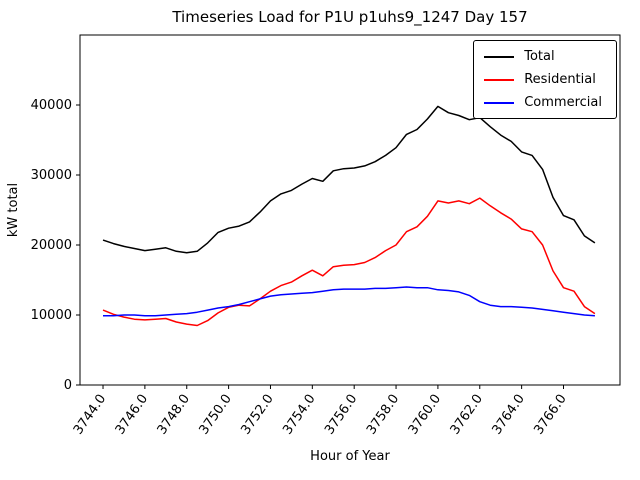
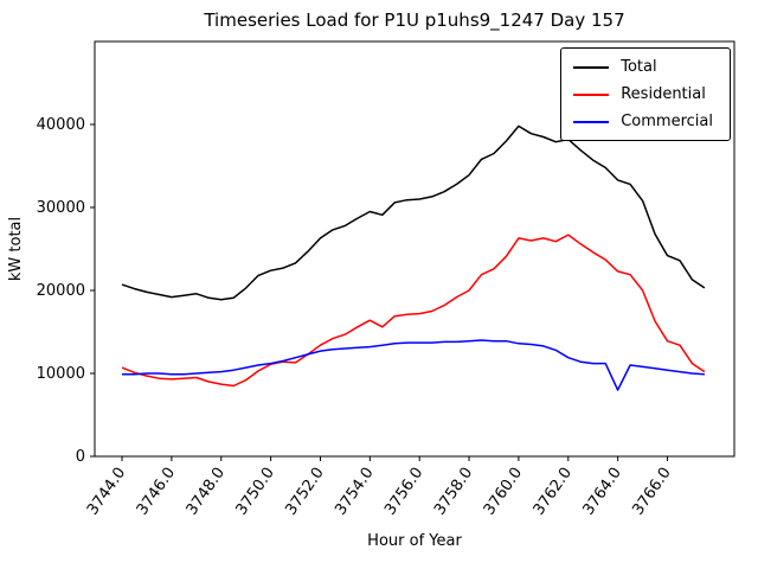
Commercial/3764.0: 11000 -> 8000
